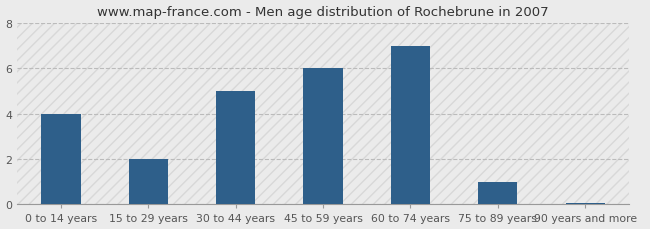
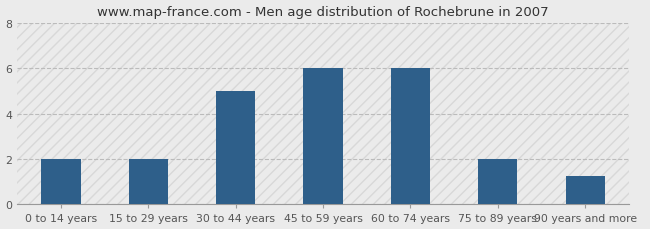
0 to 14 years: 4.00 -> 2.00
60 to 74 years: 7.00 -> 6.00
75 to 89 years: 1.00 -> 2.00
90 years and more: 0.07 -> 1.25
